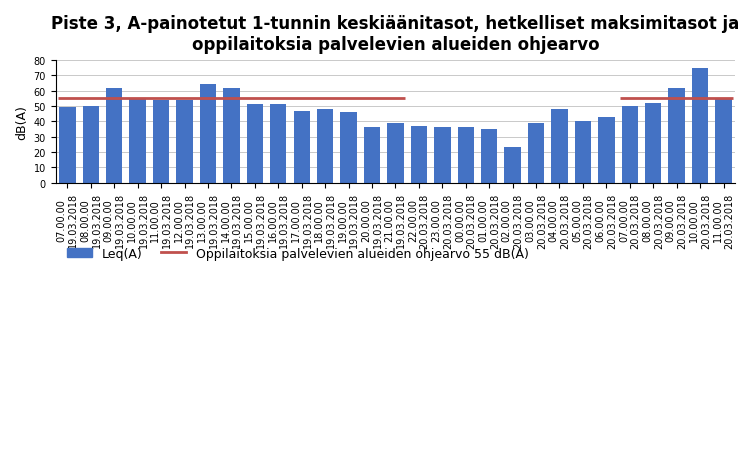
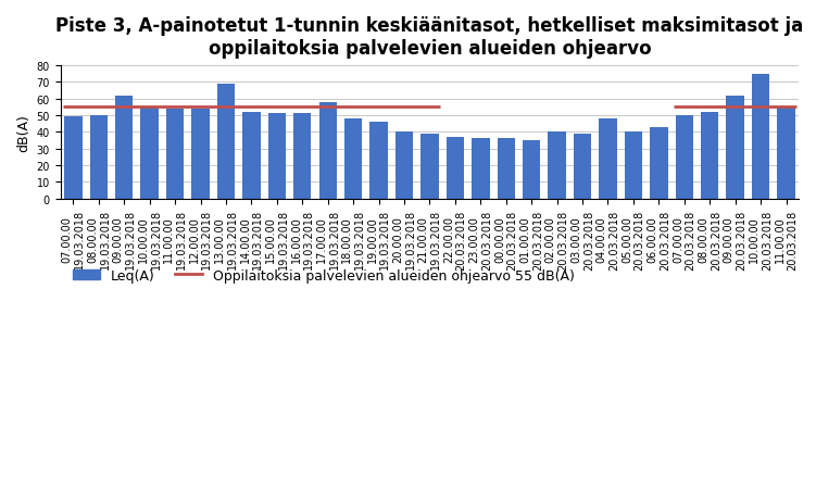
13.00.00 19.03.2018: 64 -> 69
14.00.00 19.03.2018: 62 -> 52
17.00.00 19.03.2018: 47 -> 58
20.00.00 19.03.2018: 36 -> 40
02.00.00 20.03.2018: 23 -> 40
